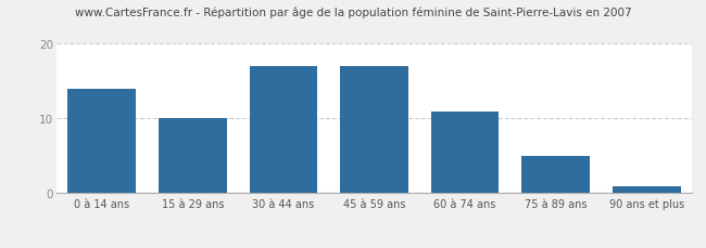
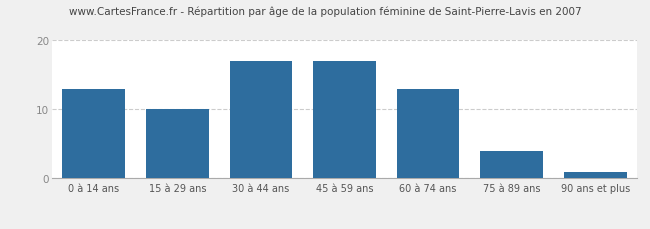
0 à 14 ans: 14 -> 13
60 à 74 ans: 11 -> 13
75 à 89 ans: 5 -> 4
